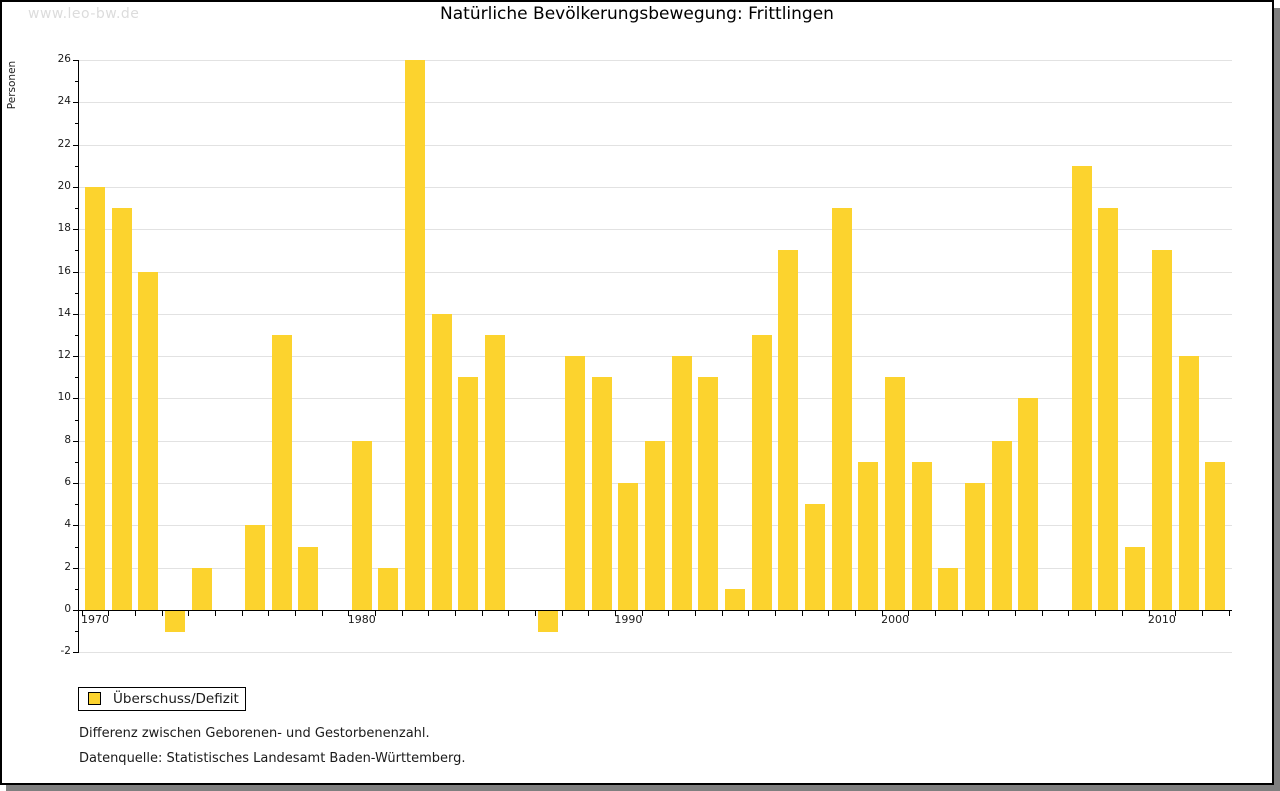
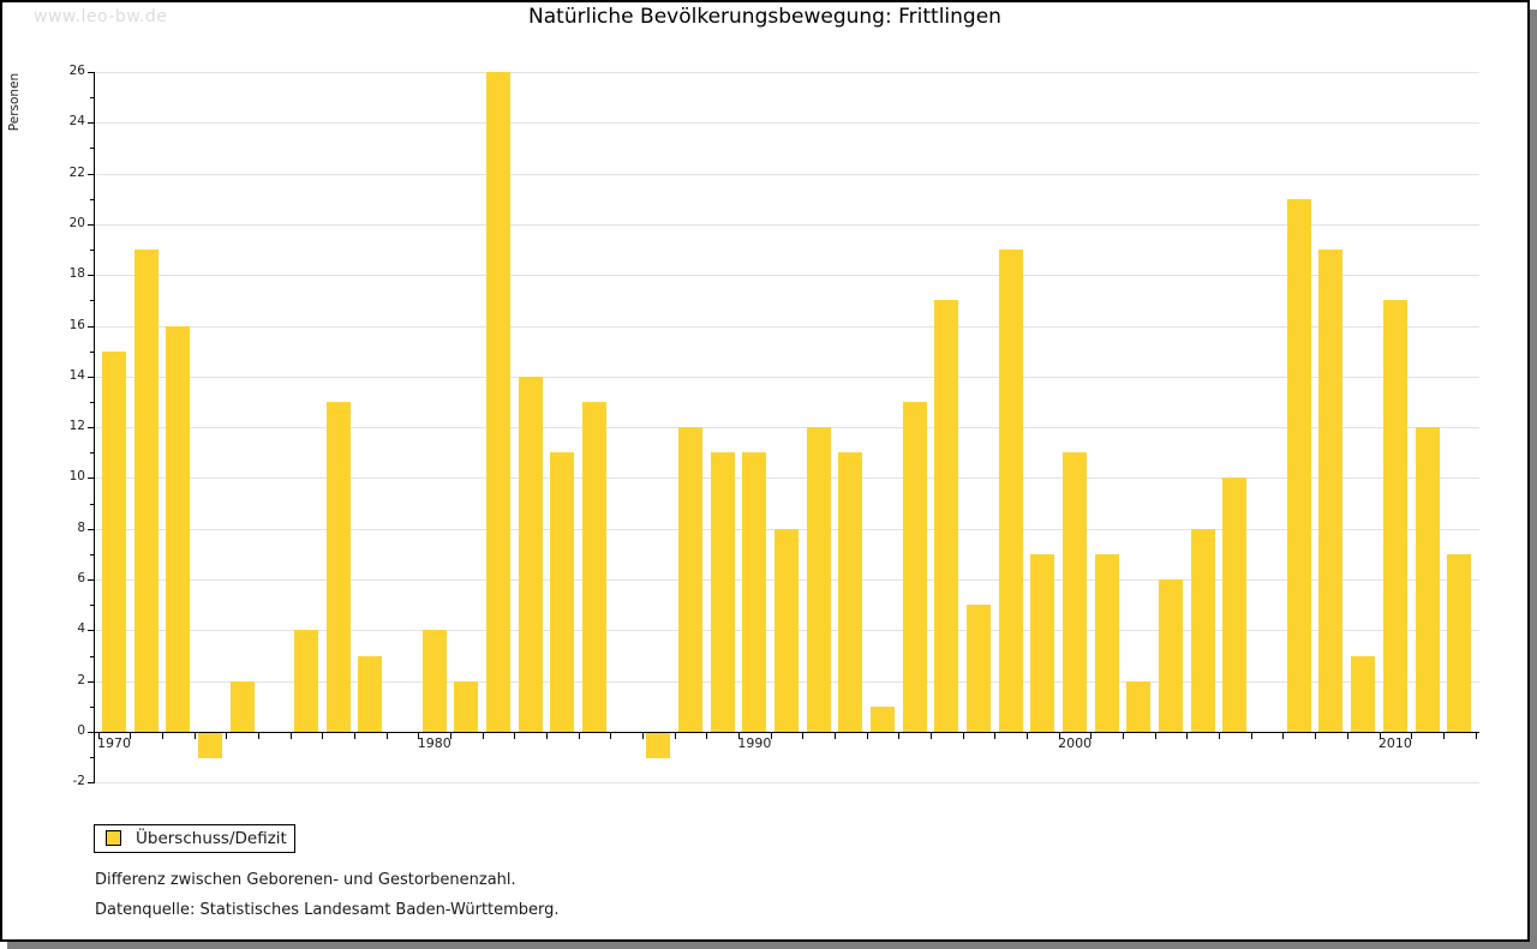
1970: 20 -> 15
1980: 8 -> 4
1990: 6 -> 11
